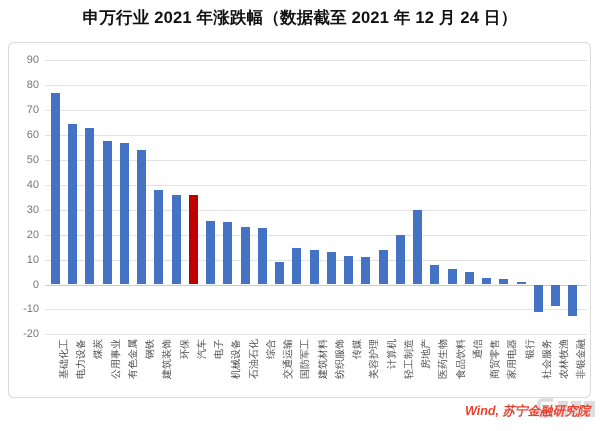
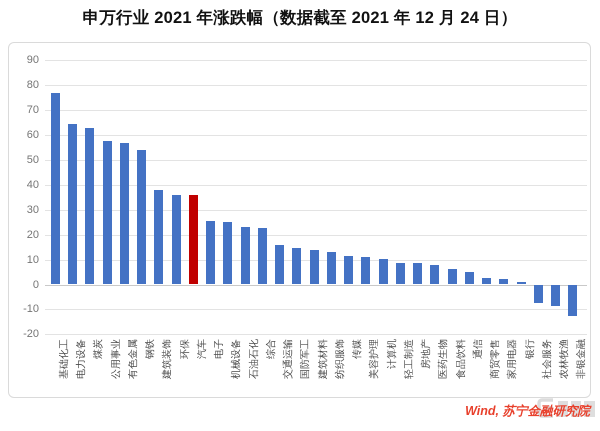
交通运输: 9 -> 16
计算机: 14 -> 10
轻工制造: 20 -> 9
房地产: 30 -> 8
社会服务: -11 -> -8
